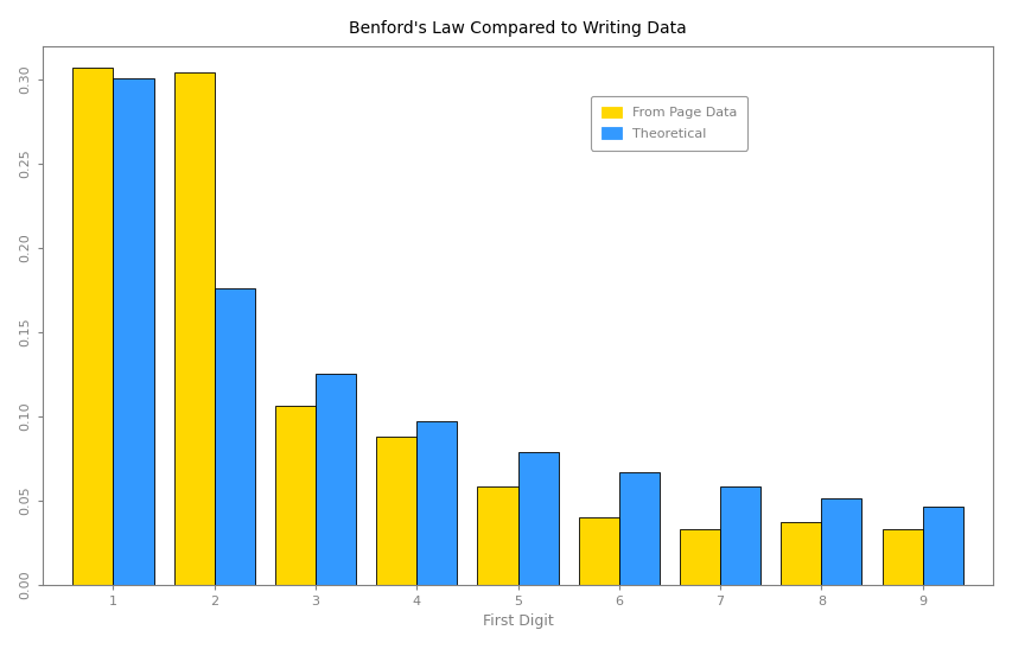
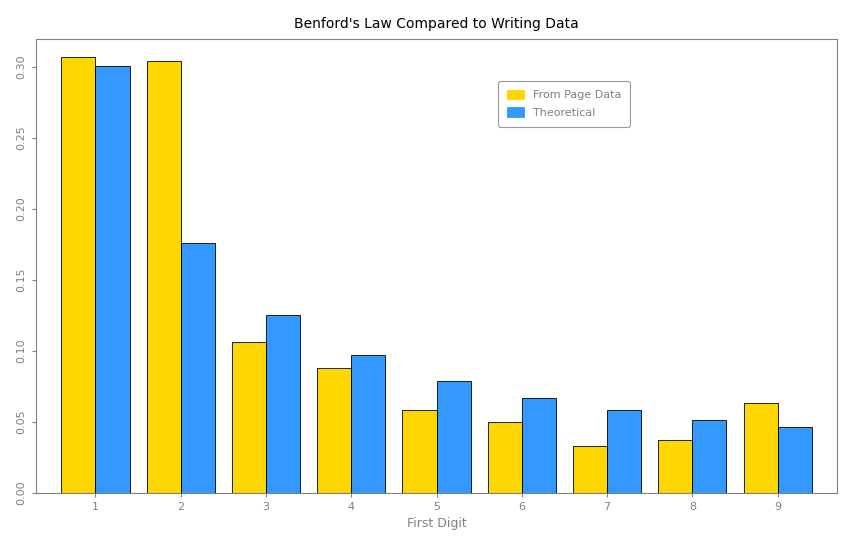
From Page Data/6: 0.040 -> 0.050
From Page Data/9: 0.033 -> 0.063
